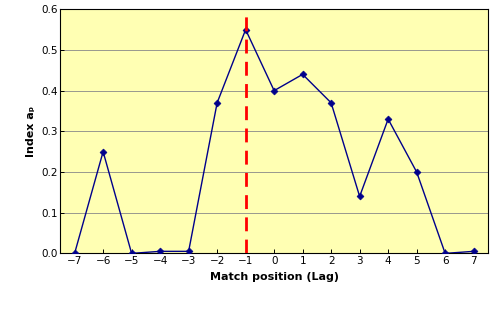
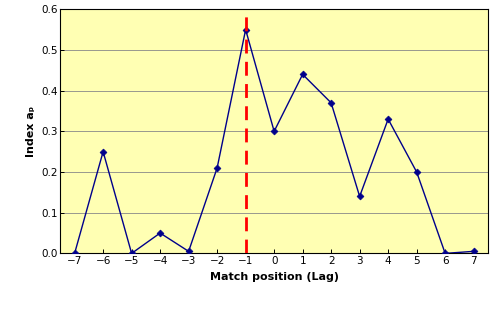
−4: 0.005 -> 0.050
−2: 0.370 -> 0.210
0: 0.400 -> 0.300
